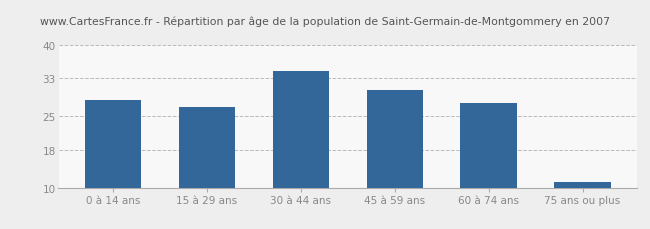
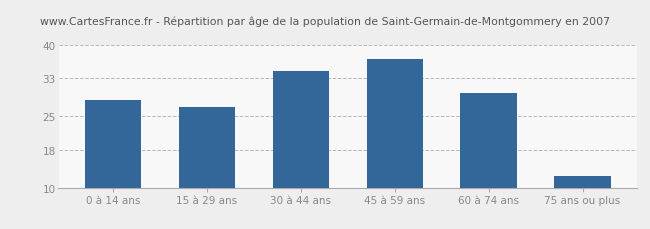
45 à 59 ans: 30.5 -> 37.0
60 à 74 ans: 27.8 -> 30.0
75 ans ou plus: 11.2 -> 12.5
